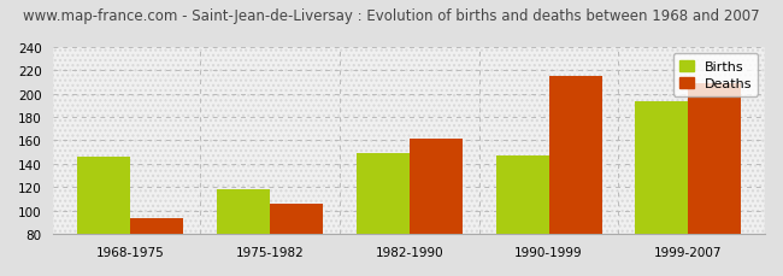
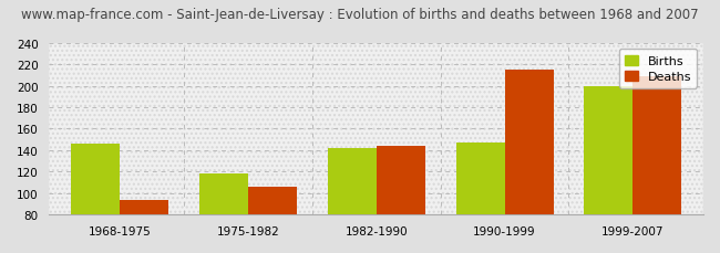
Births/1982-1990: 149 -> 142
Deaths/1982-1990: 162 -> 144
Births/1999-2007: 193 -> 200
